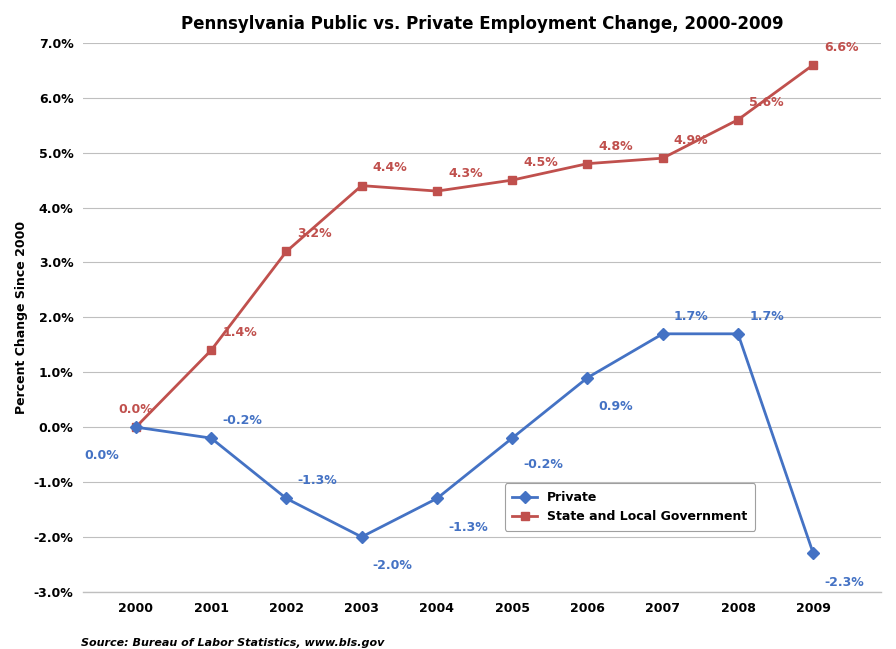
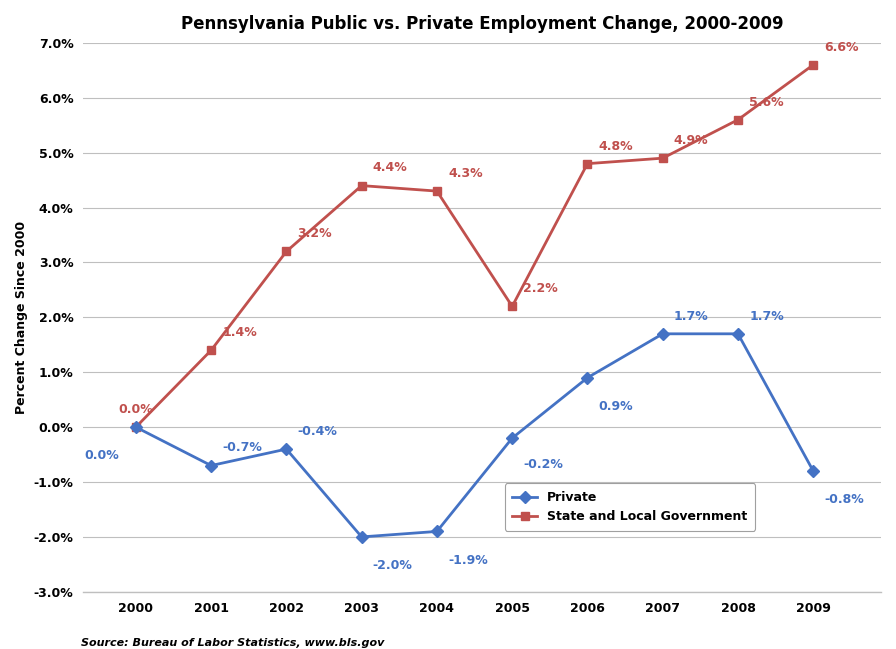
Private/2001: -0.2% -> -0.7%
Private/2002: -1.3% -> -0.4%
Private/2004: -1.3% -> -1.9%
State and Local Government/2005: 4.5% -> 2.2%
Private/2009: -2.3% -> -0.8%
